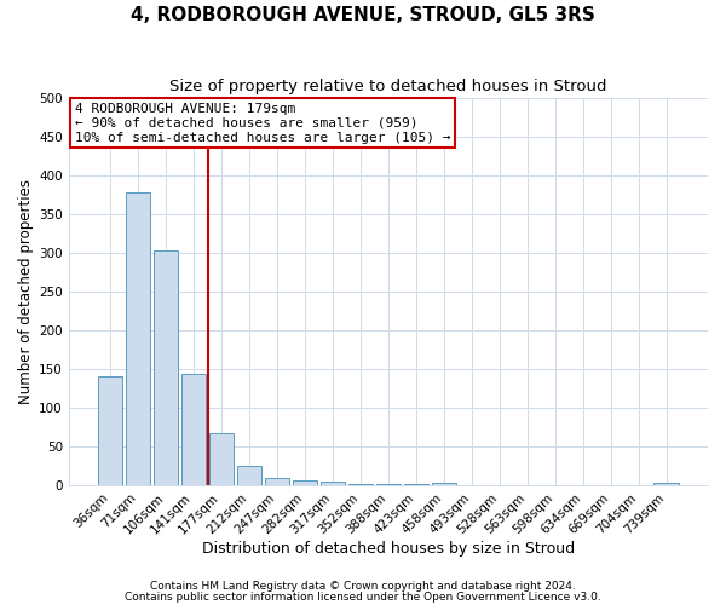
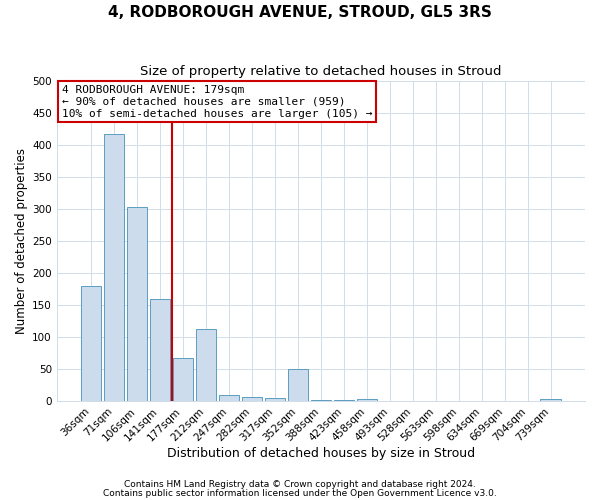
36sqm: 140 -> 180
71sqm: 378 -> 416
141sqm: 143 -> 160
212sqm: 25 -> 112
352sqm: 2 -> 50
